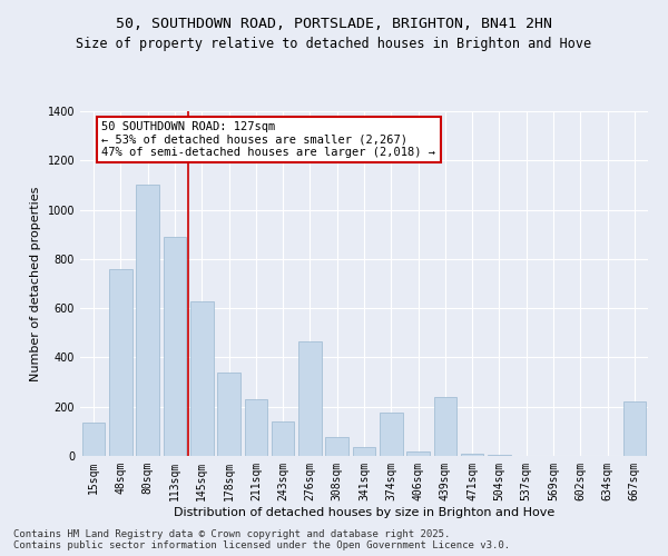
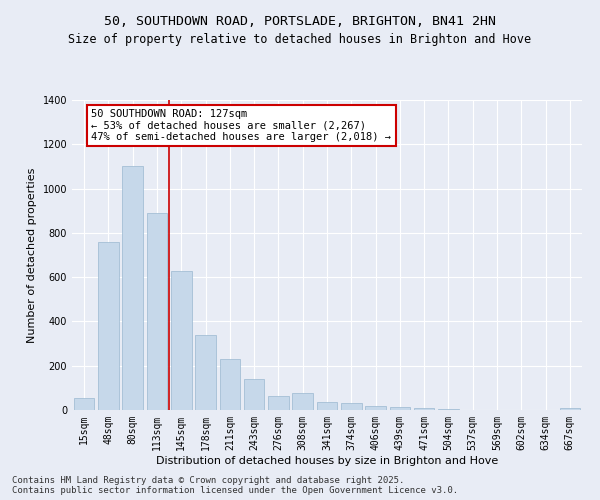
15sqm: 135 -> 55
276sqm: 465 -> 65
374sqm: 175 -> 30
439sqm: 240 -> 12
667sqm: 220 -> 8
